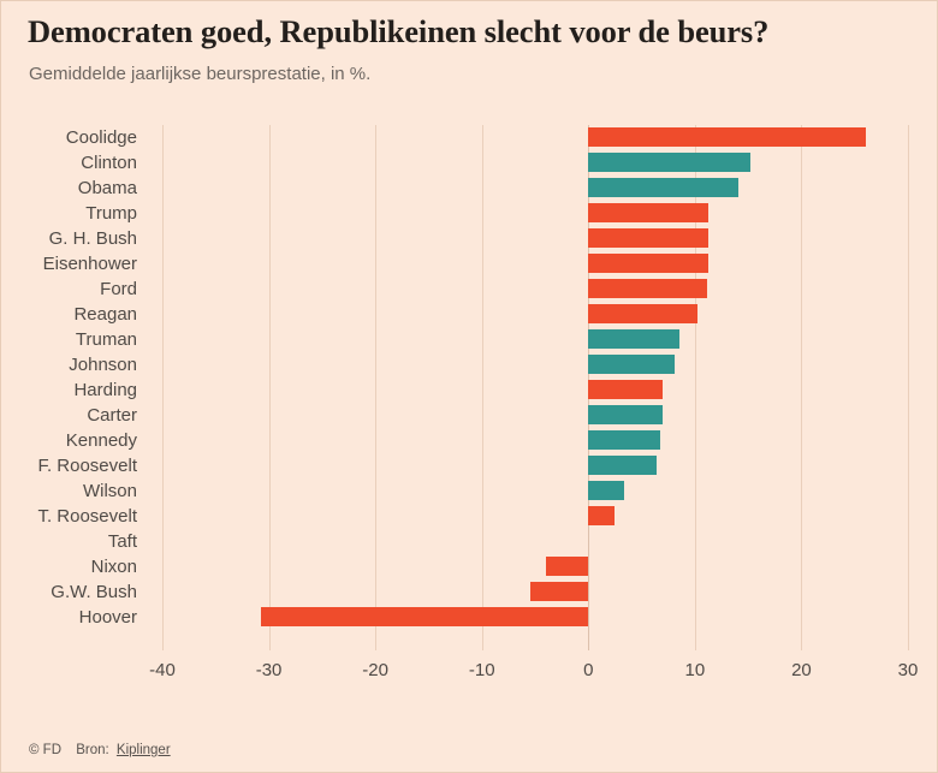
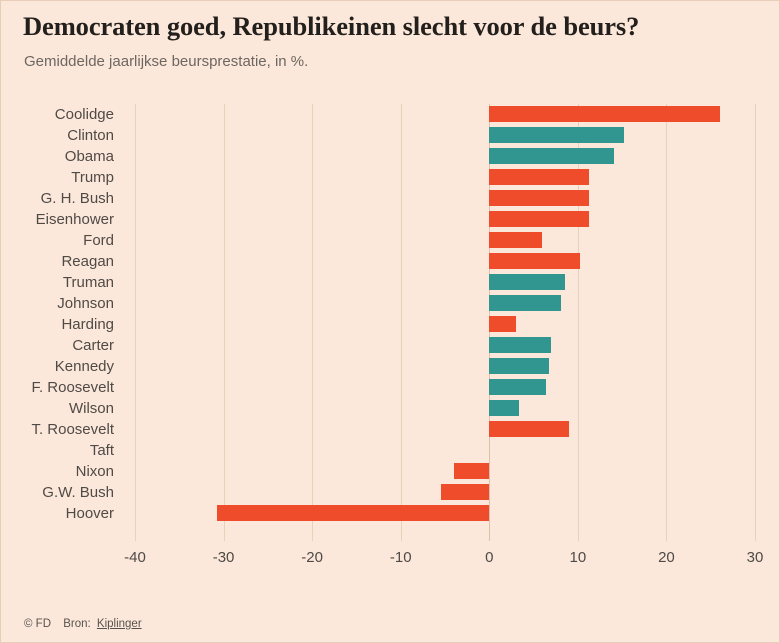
Ford: 11 -> 6
Harding: 7 -> 3
T. Roosevelt: 2 -> 9
